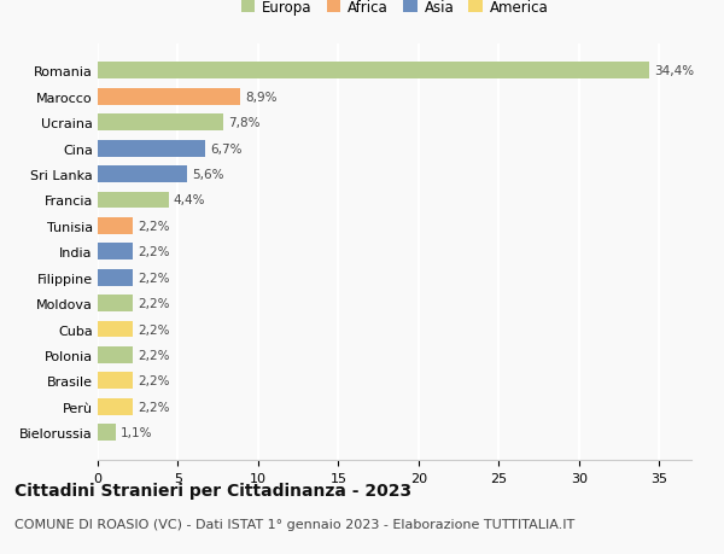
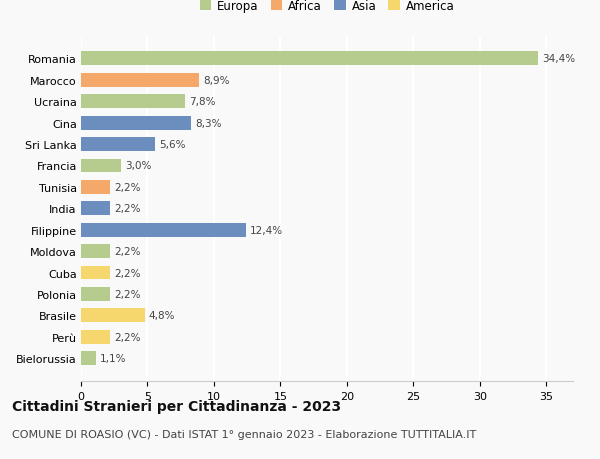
Cina: 6,7% -> 8,3%
Francia: 4,4% -> 3,0%
Filippine: 2,2% -> 12,4%
Brasile: 2,2% -> 4,8%
